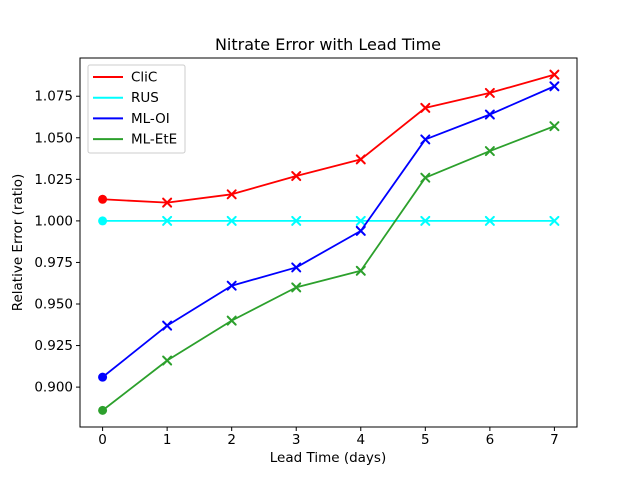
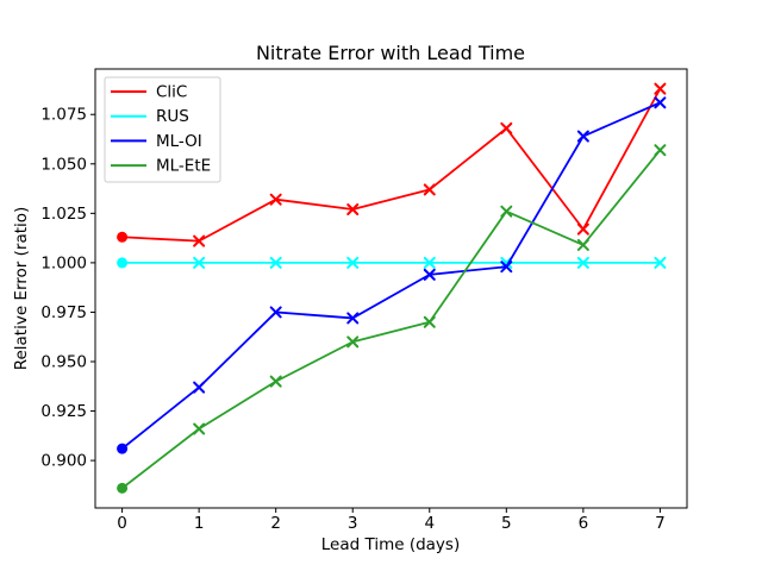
CliC/2: 1.016 -> 1.032
ML-OI/2: 0.961 -> 0.975
ML-OI/5: 1.049 -> 0.998
CliC/6: 1.077 -> 1.017
ML-EtE/6: 1.042 -> 1.009
